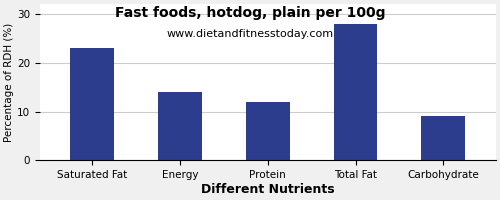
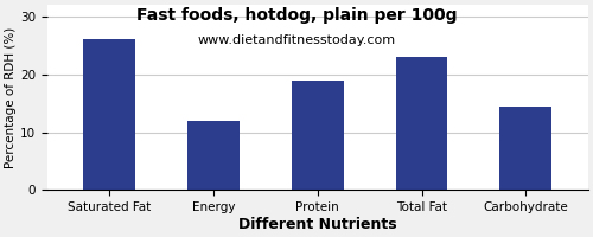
Saturated Fat: 23.0 -> 26.0
Energy: 14.0 -> 12.0
Protein: 12.0 -> 19.0
Total Fat: 28.0 -> 23.0
Carbohydrate: 9.0 -> 14.5
